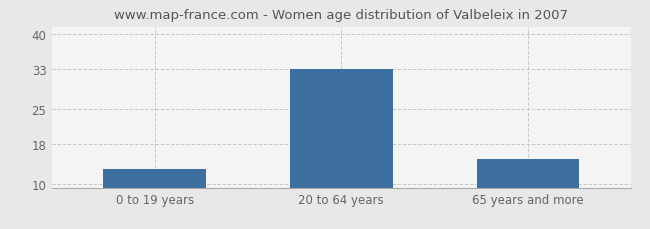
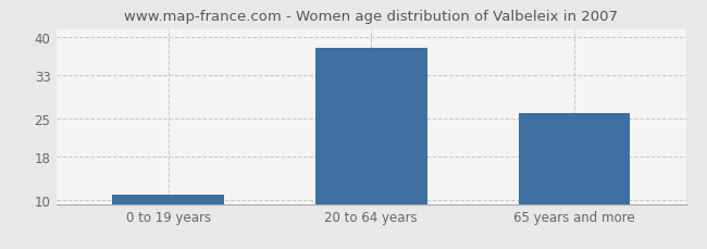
0 to 19 years: 13 -> 11
20 to 64 years: 33 -> 38
65 years and more: 15 -> 26
